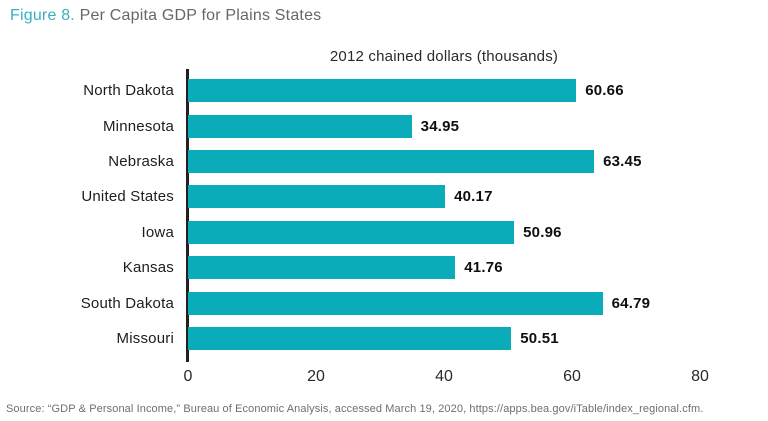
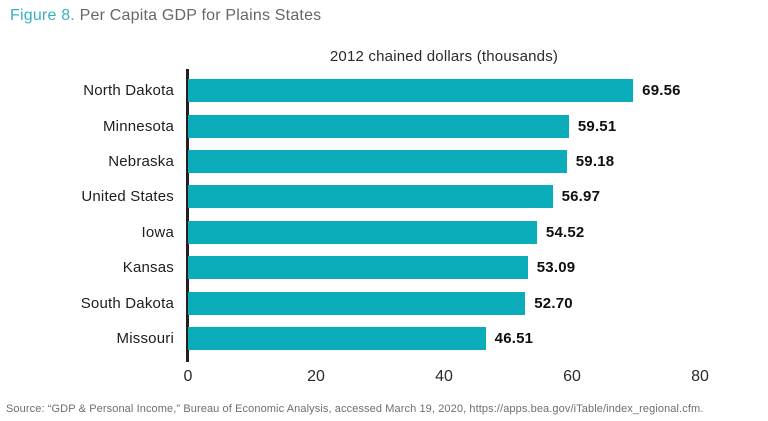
North Dakota: 60.66 -> 69.56
Minnesota: 34.95 -> 59.51
Nebraska: 63.45 -> 59.18
United States: 40.17 -> 56.97
Iowa: 50.96 -> 54.52
Kansas: 41.76 -> 53.09
South Dakota: 64.79 -> 52.70
Missouri: 50.51 -> 46.51
